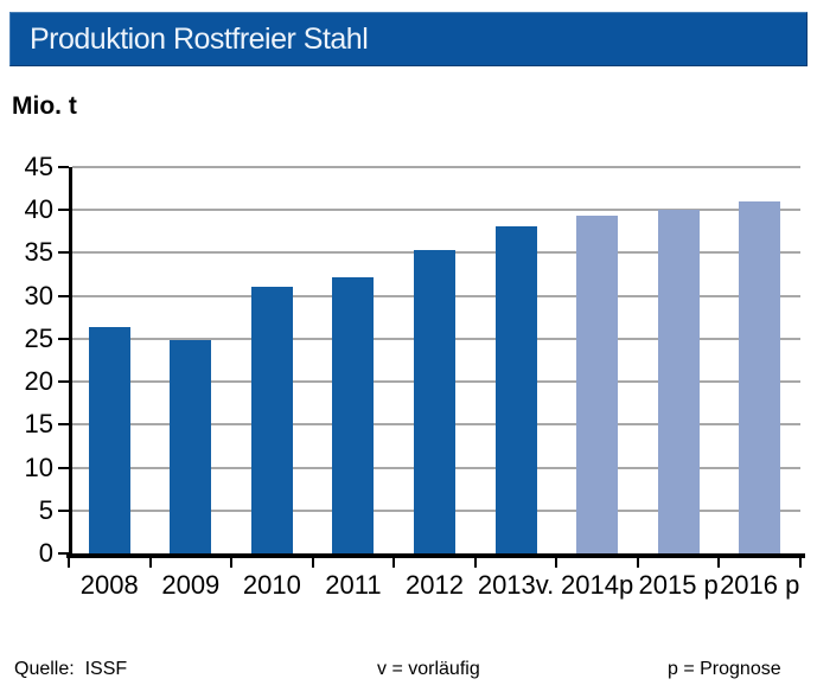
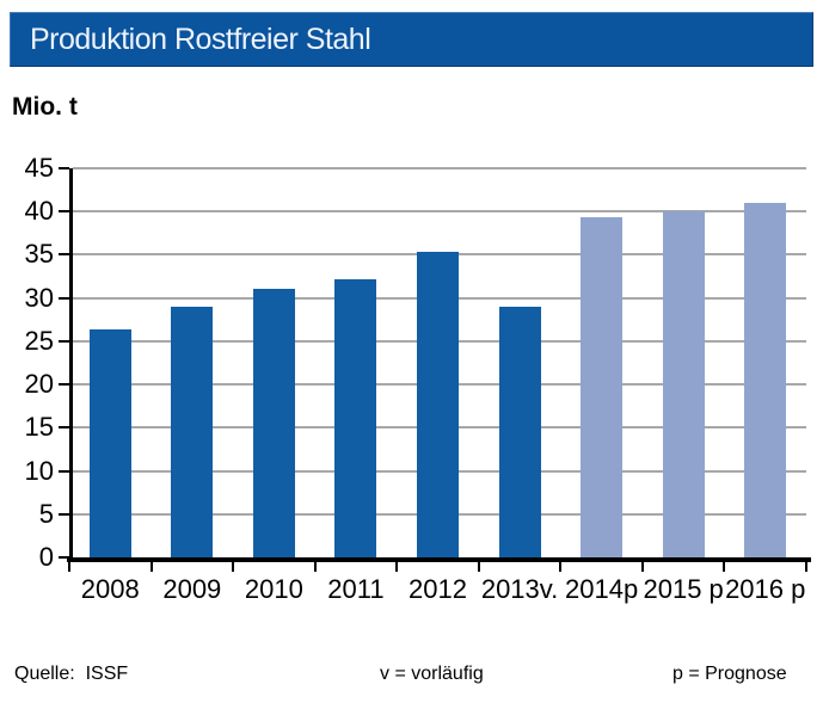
2009: 25 -> 29
2013v.: 38 -> 29
